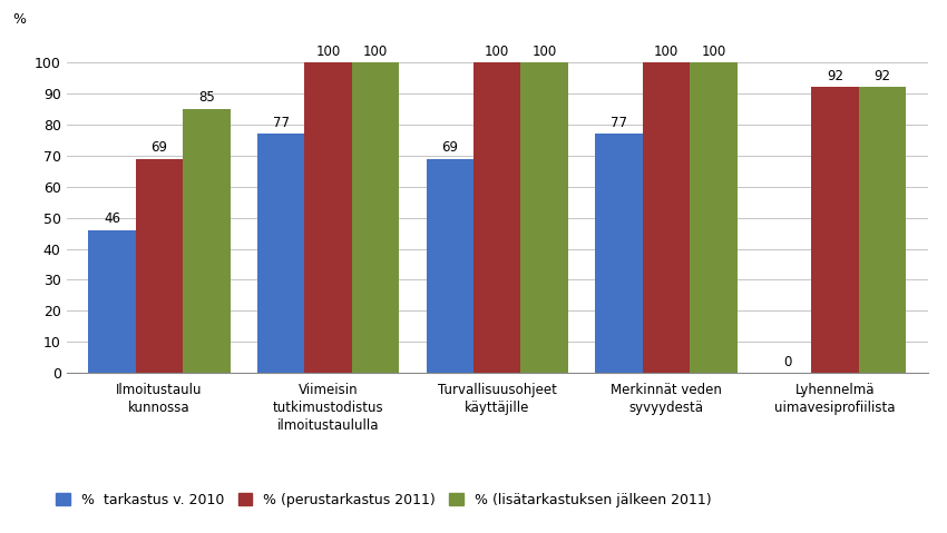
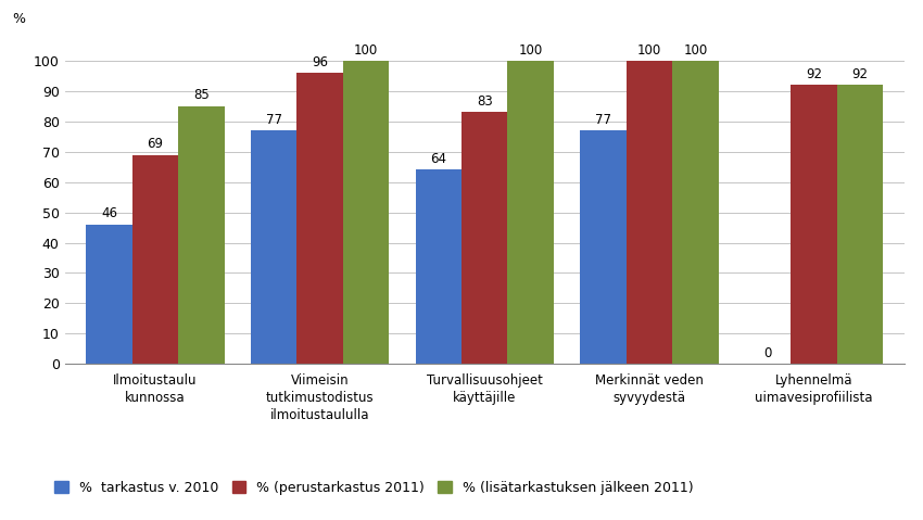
% (perustarkastus 2011)/Viimeisin tutkimustodistus ilmoitustaululla: 100 -> 96
% tarkastus v. 2010/Turvallisuusohjeet käyttäjille: 69 -> 64
% (perustarkastus 2011)/Turvallisuusohjeet käyttäjille: 100 -> 83
